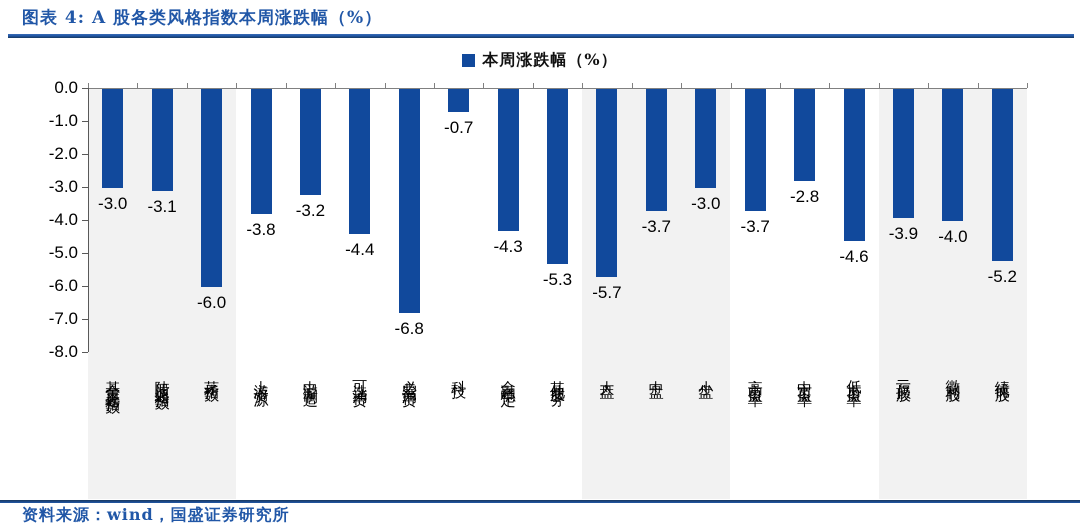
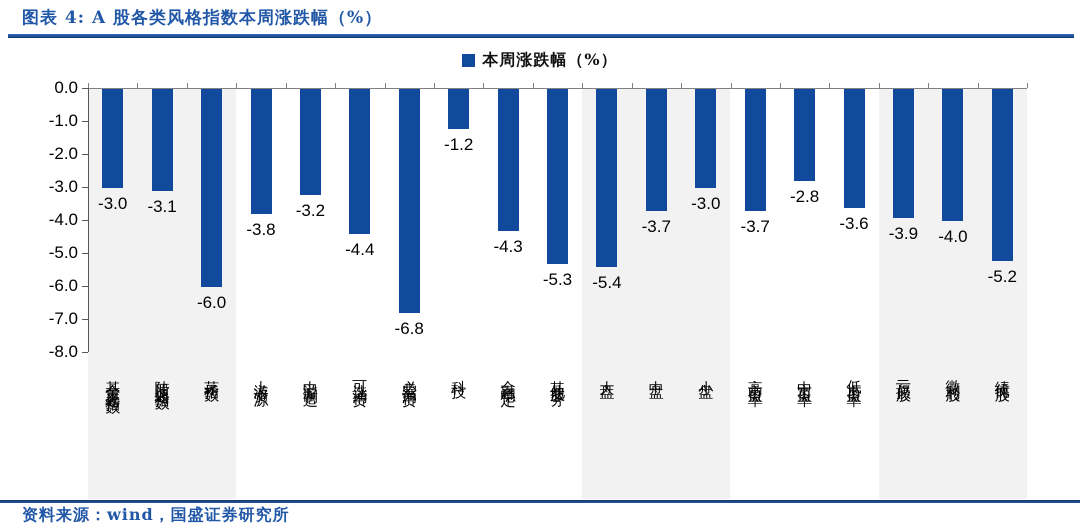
科技: -0.7 -> -1.2
大盘: -5.7 -> -5.4
低市盈率: -4.6 -> -3.6
